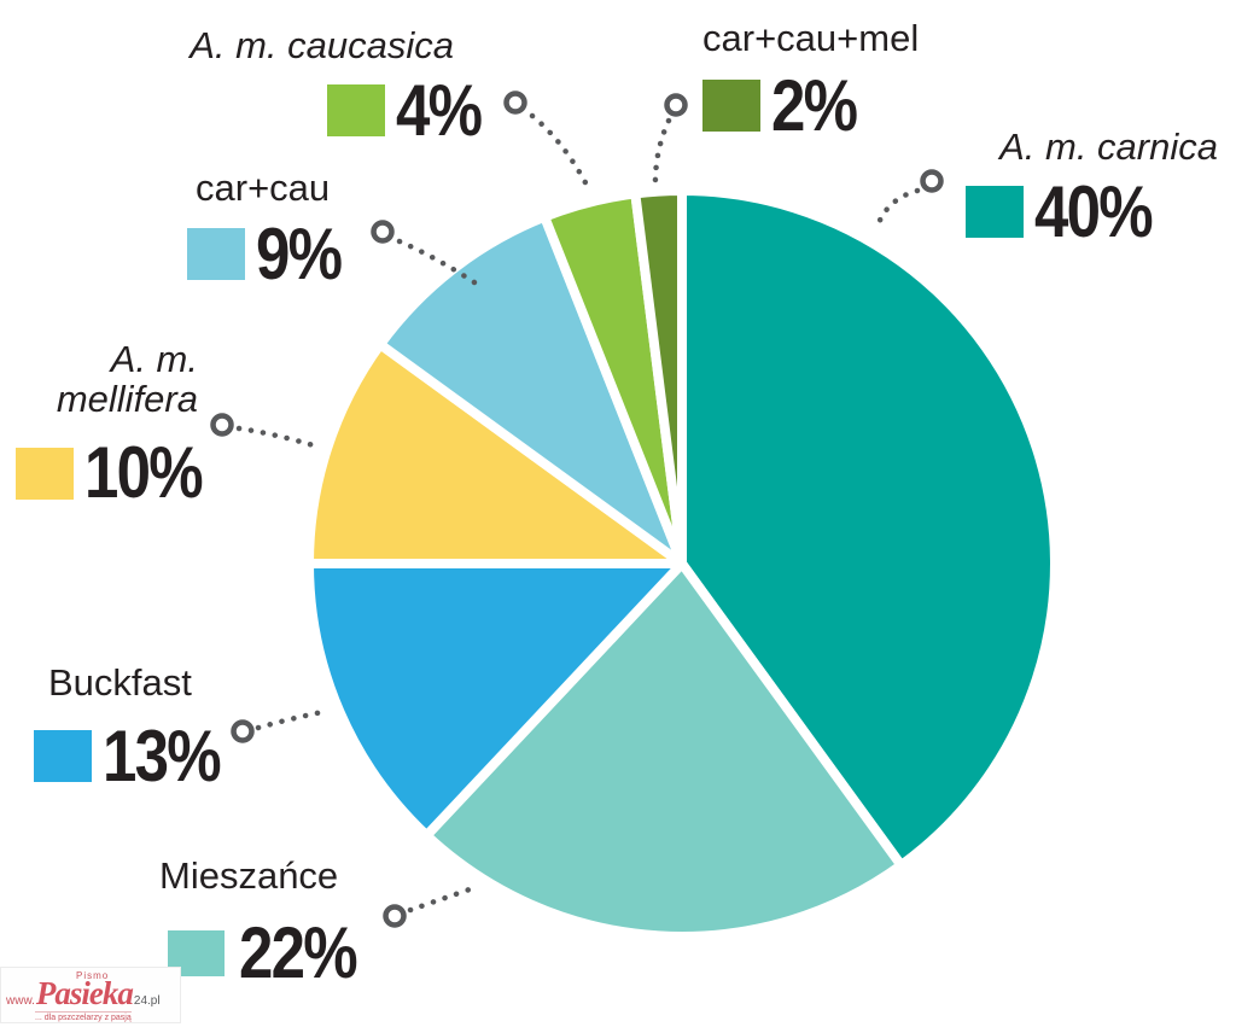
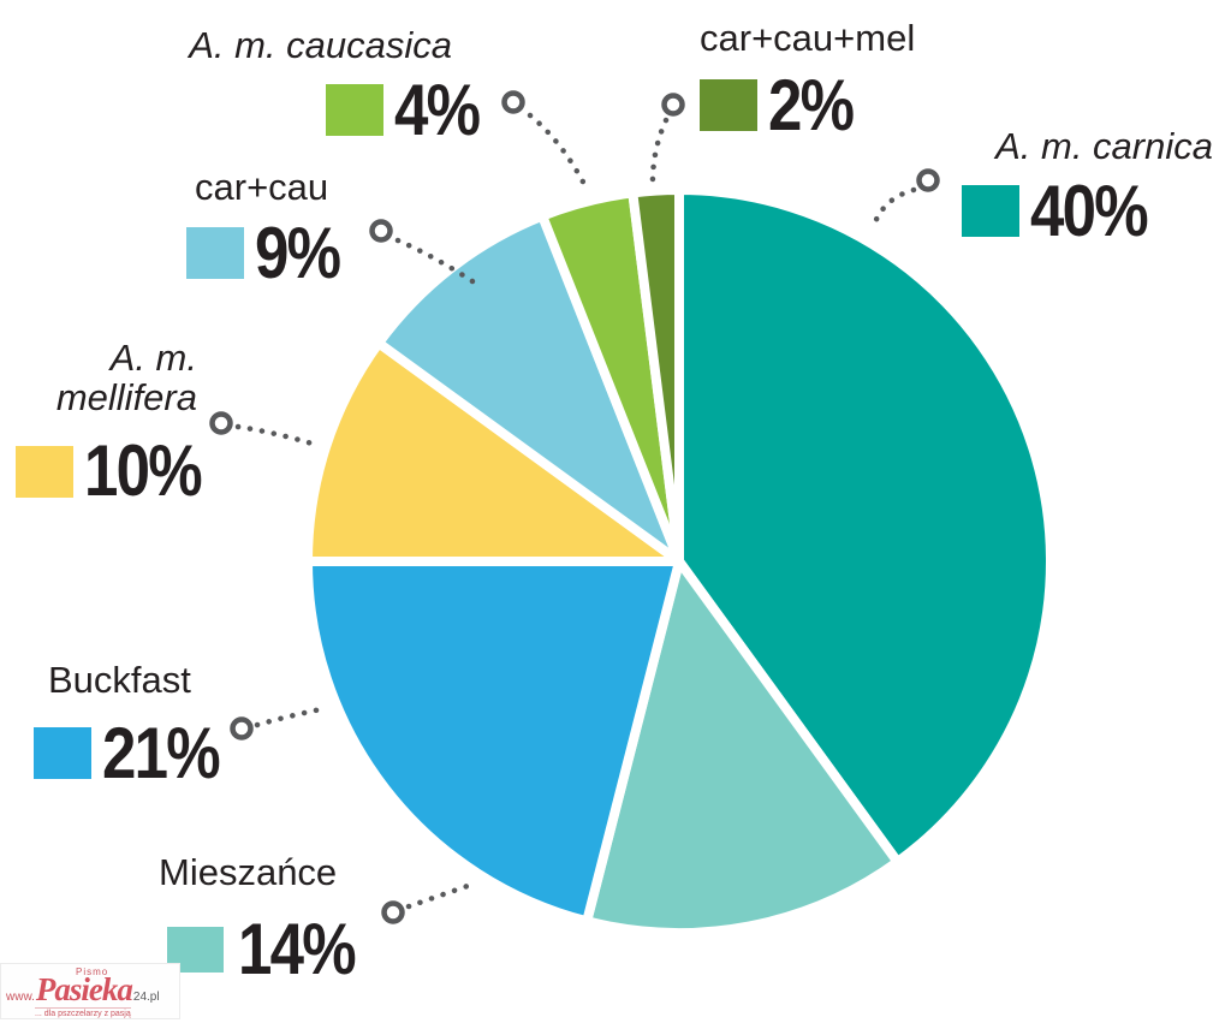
Mieszańce: 22% -> 14%
Buckfast: 13% -> 21%
